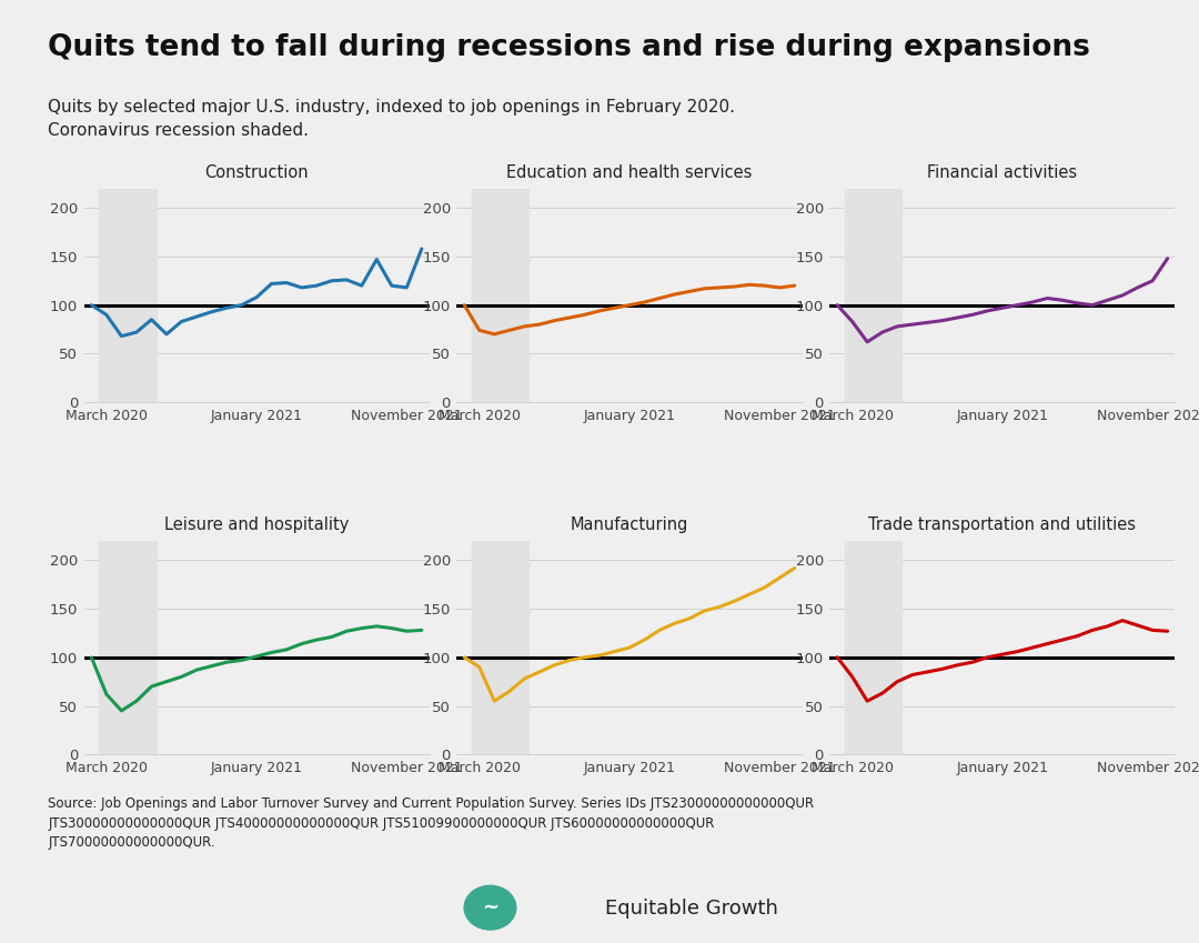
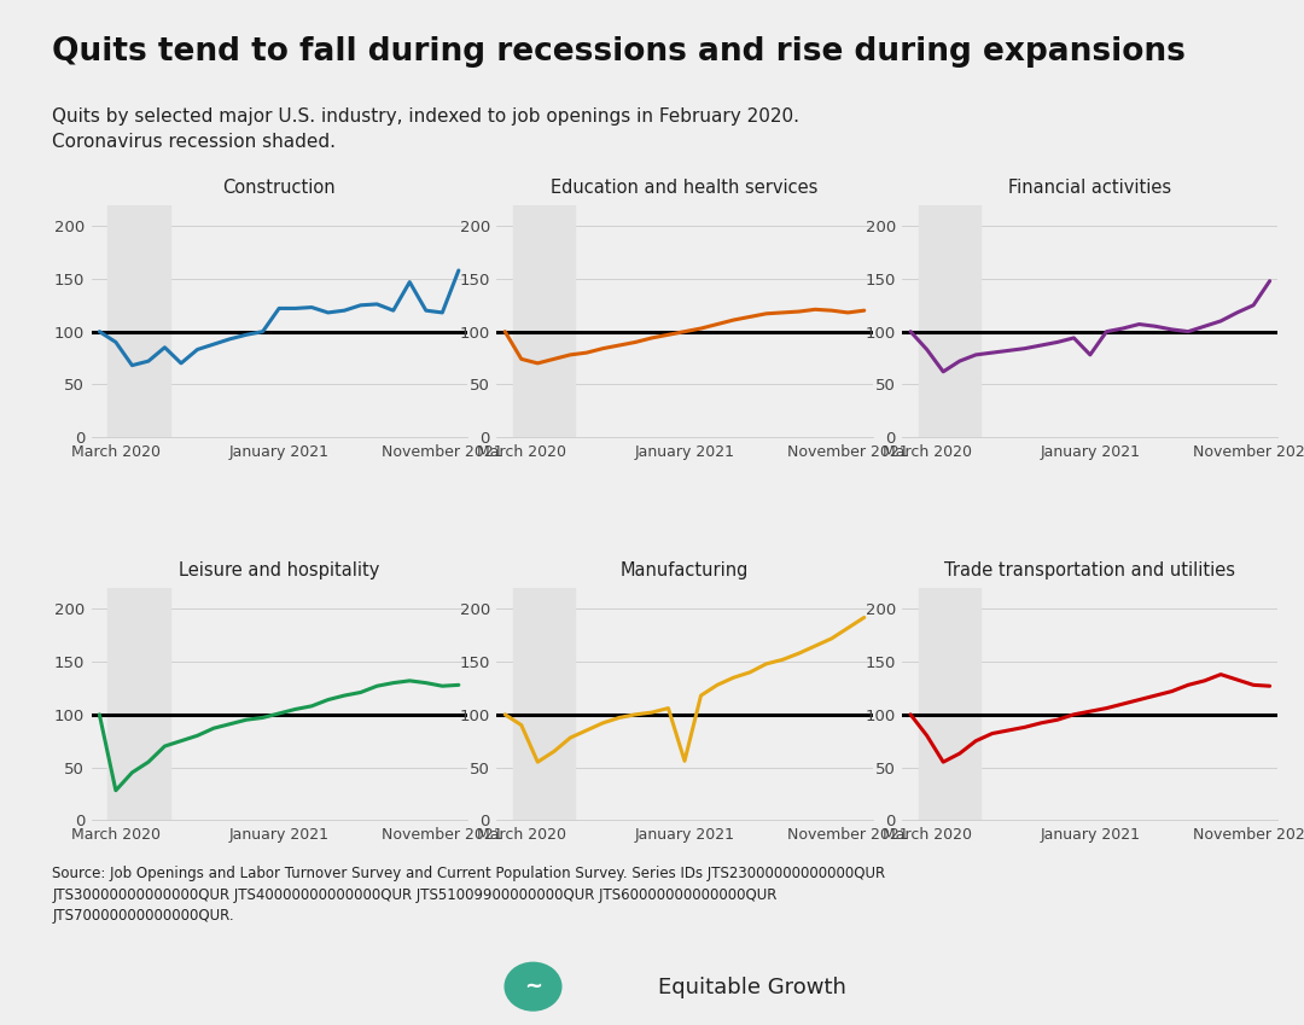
Construction/January 2021: 108 -> 122
Financial activities/January 2021: 97 -> 78
Leisure and hospitality/March 2020: 62 -> 28
Manufacturing/January 2021: 110 -> 56
